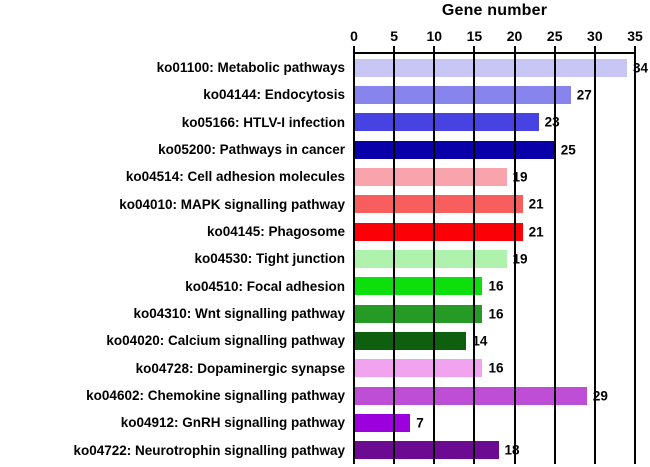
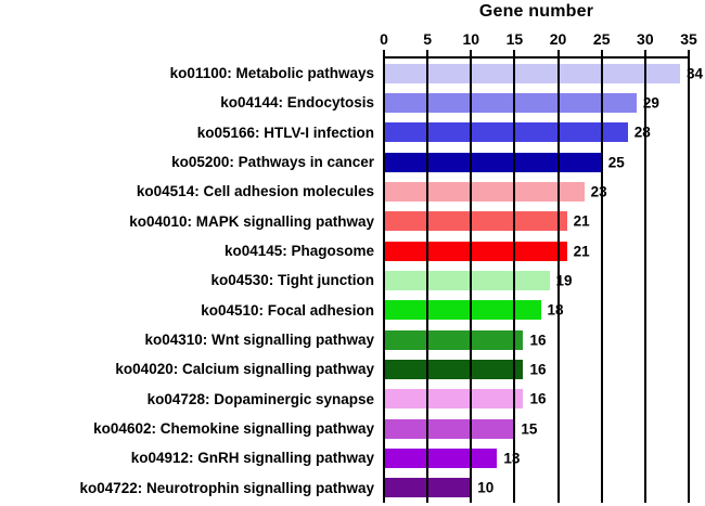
ko04144: Endocytosis: 27 -> 29
ko05166: HTLV-I infection: 23 -> 28
ko04514: Cell adhesion molecules: 19 -> 23
ko04510: Focal adhesion: 16 -> 18
ko04020: Calcium signalling pathway: 14 -> 16
ko04602: Chemokine signalling pathway: 29 -> 15
ko04912: GnRH signalling pathway: 7 -> 13
ko04722: Neurotrophin signalling pathway: 18 -> 10
